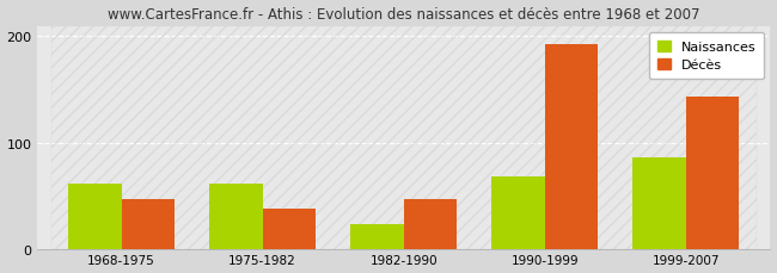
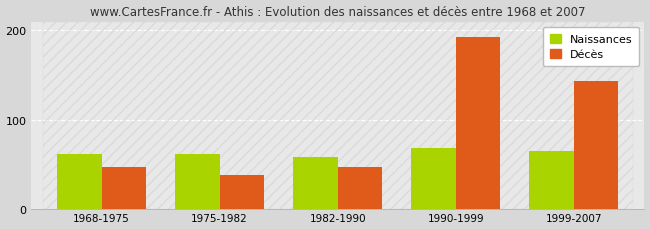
Naissances/1982-1990: 24 -> 58
Naissances/1999-2007: 86 -> 65
